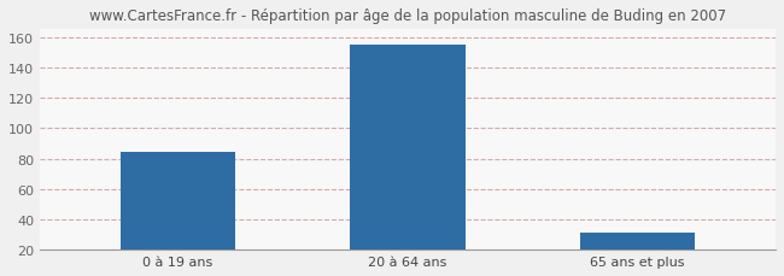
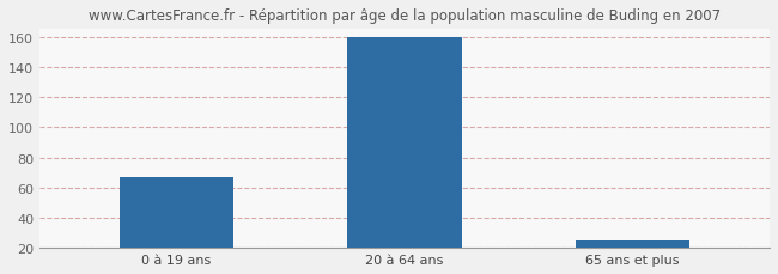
0 à 19 ans: 84 -> 67
20 à 64 ans: 155 -> 160
65 ans et plus: 31 -> 25
